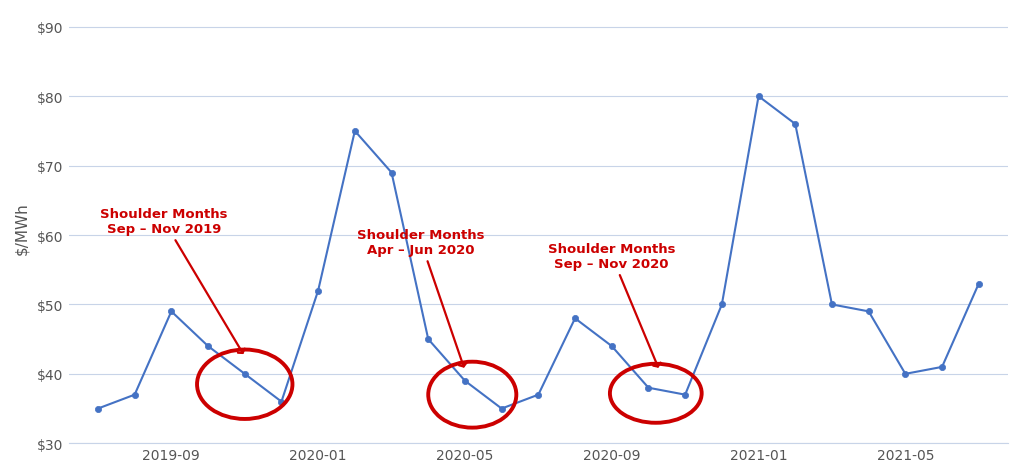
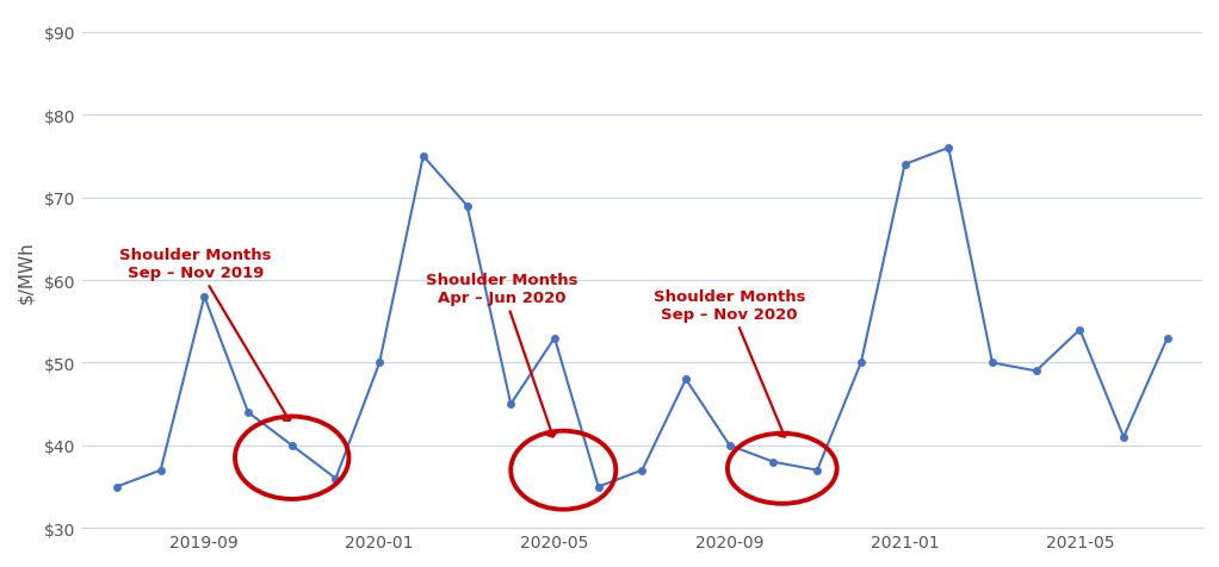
2019-09: $49 -> $58
2020-01: $52 -> $50
2020-05: $39 -> $53
2020-09: $44 -> $40
2021-01: $80 -> $74
2021-05: $40 -> $54
